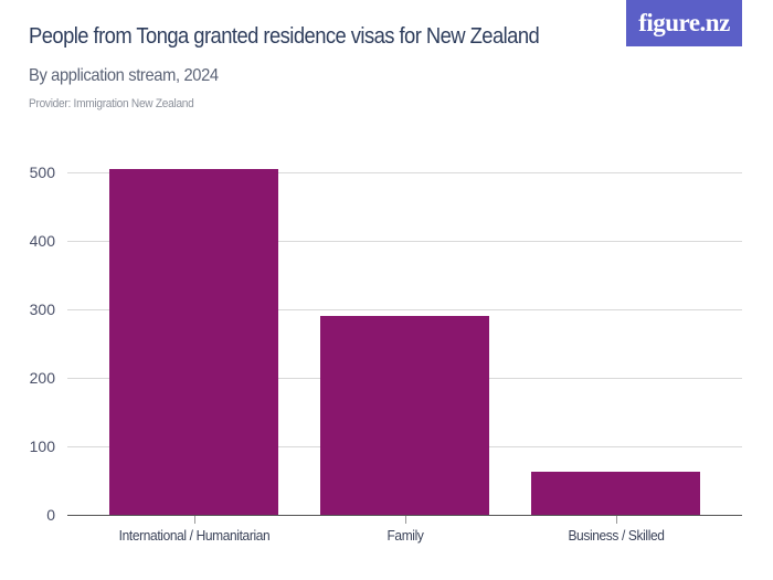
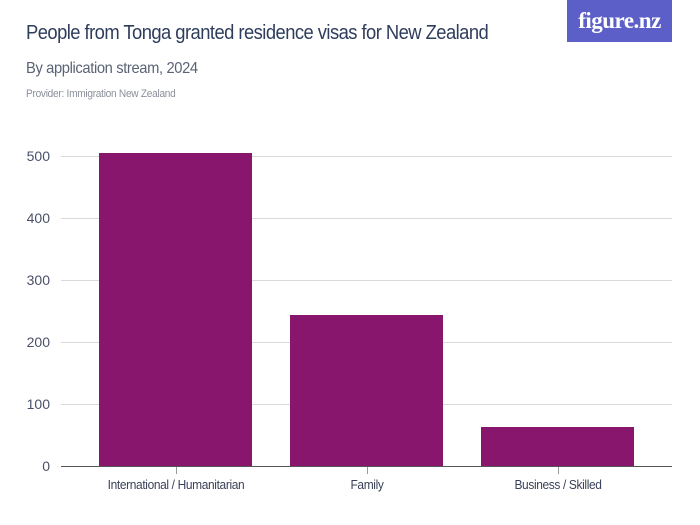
Family: 290 -> 240
